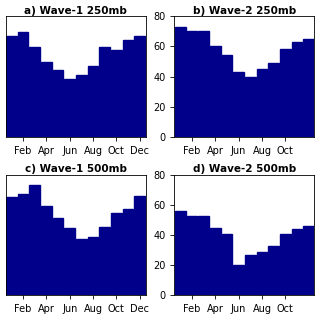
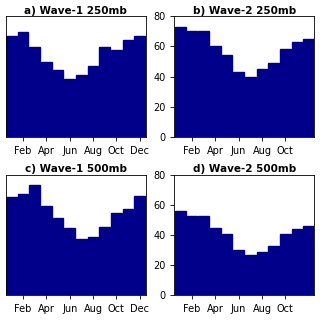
d) Wave-2 500mb/Jun: 20 -> 30
